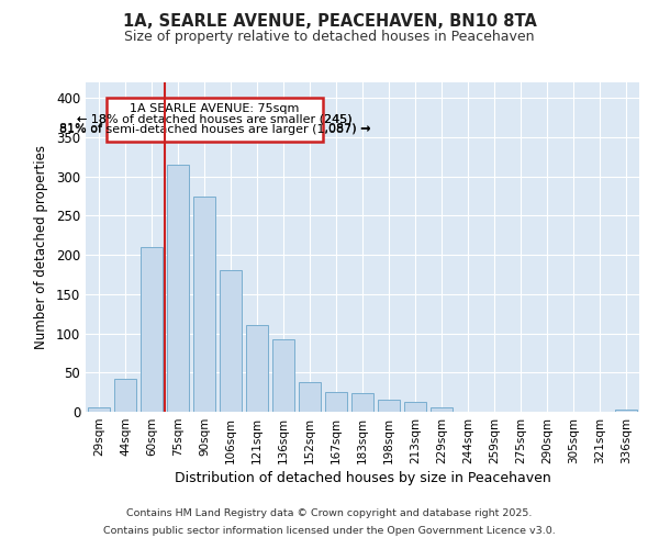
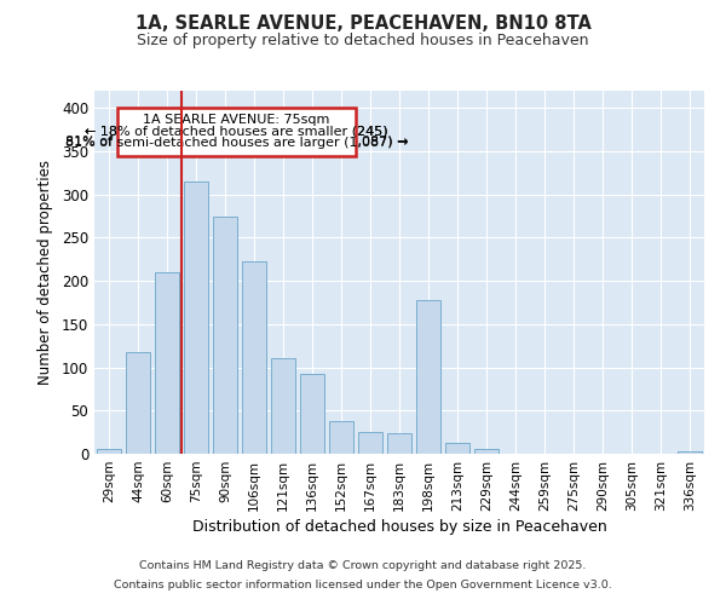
44sqm: 42 -> 118
106sqm: 180 -> 222
198sqm: 15 -> 178
